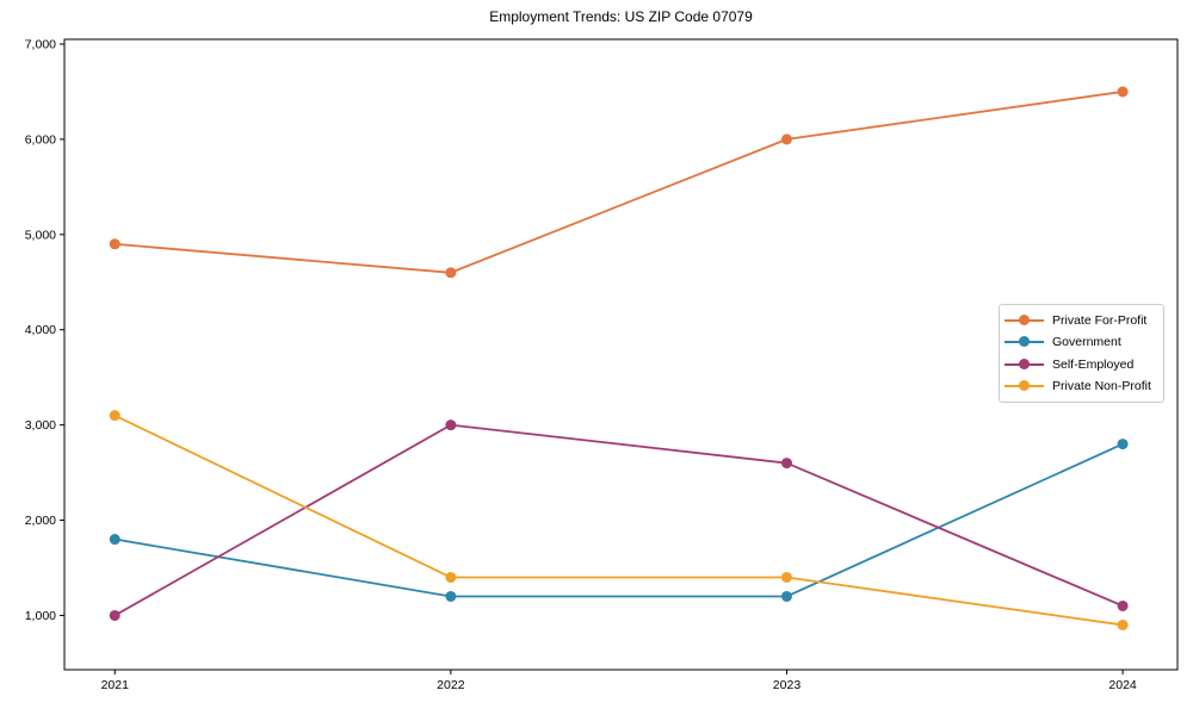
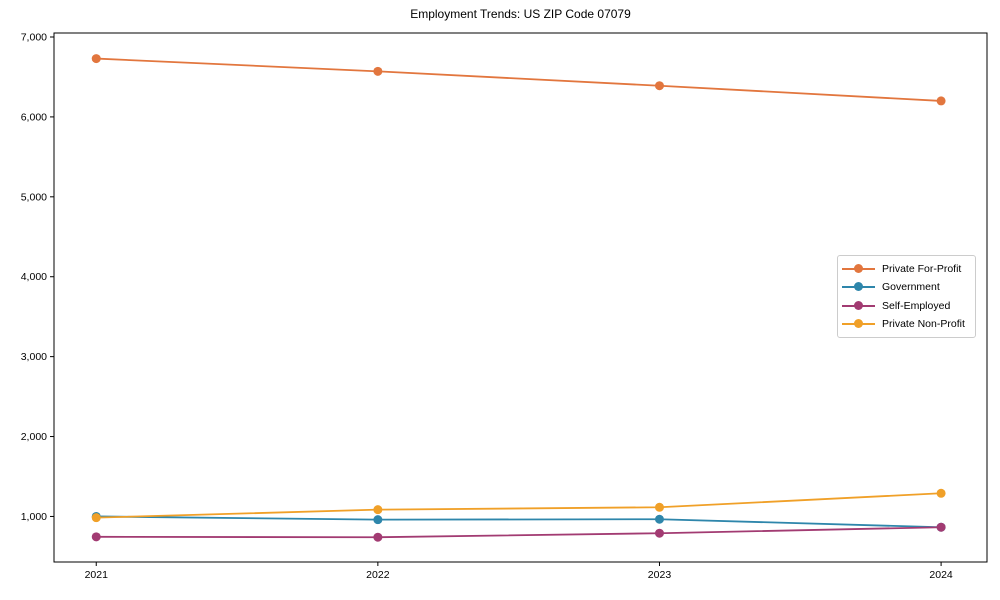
Private For-Profit/2021: 4900 -> 6700
Government/2021: 1800 -> 1000
Self-Employed/2021: 1000 -> 700
Private Non-Profit/2021: 3100 -> 1000
Private For-Profit/2022: 4600 -> 6600
Government/2022: 1200 -> 1000
Self-Employed/2022: 3000 -> 700
Private Non-Profit/2022: 1400 -> 1100
Private For-Profit/2023: 6000 -> 6400
Government/2023: 1200 -> 1000
Self-Employed/2023: 2600 -> 800
Private Non-Profit/2023: 1400 -> 1100
Private For-Profit/2024: 6500 -> 6200
Government/2024: 2800 -> 900
Self-Employed/2024: 1100 -> 900
Private Non-Profit/2024: 900 -> 1300
